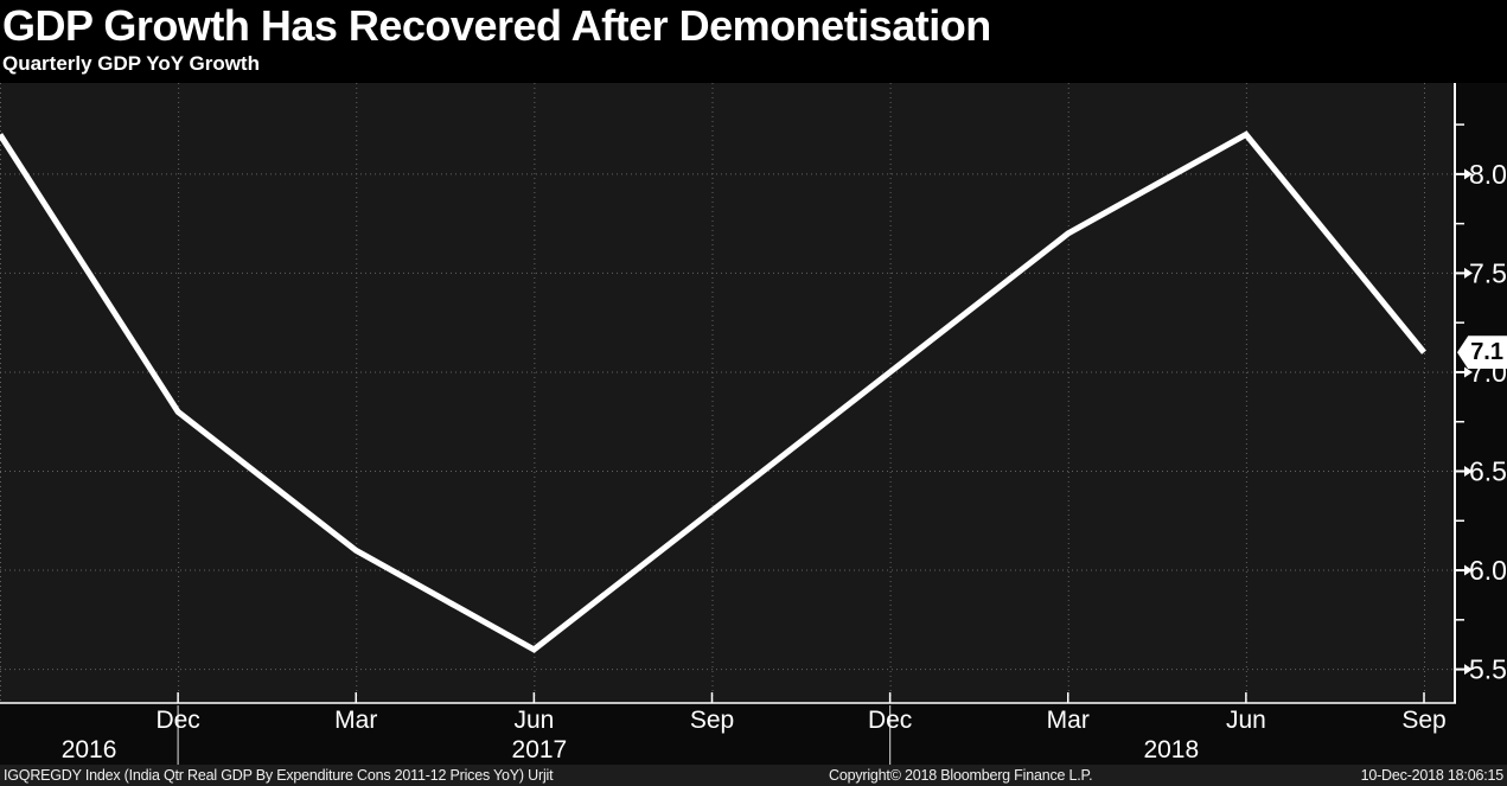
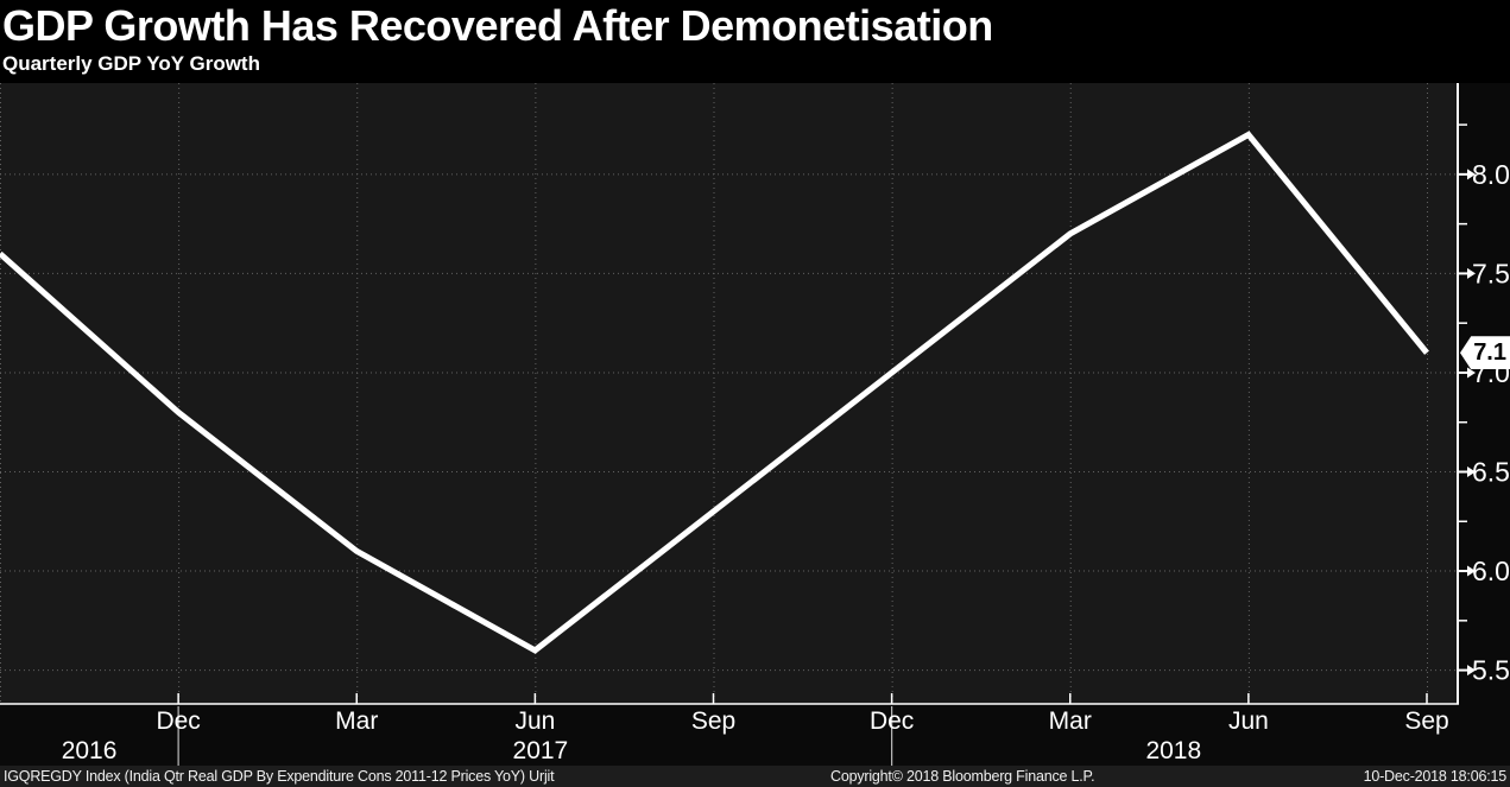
Sep 2016: 8.2 -> 7.6
